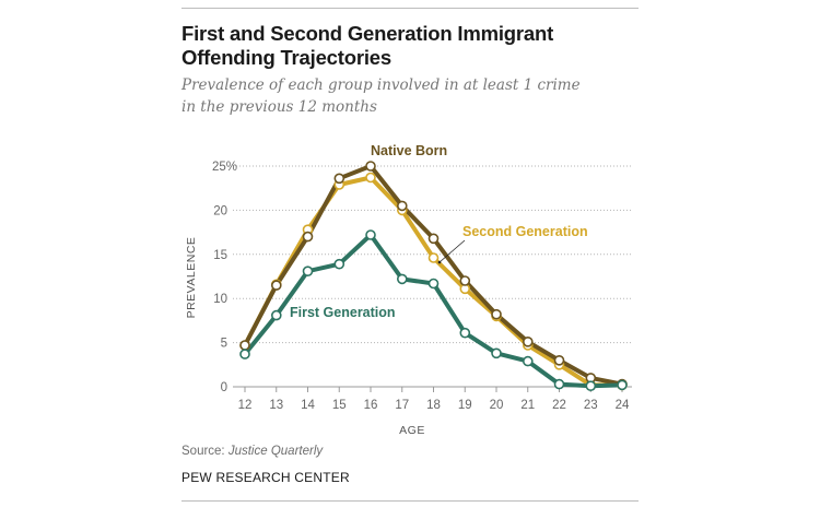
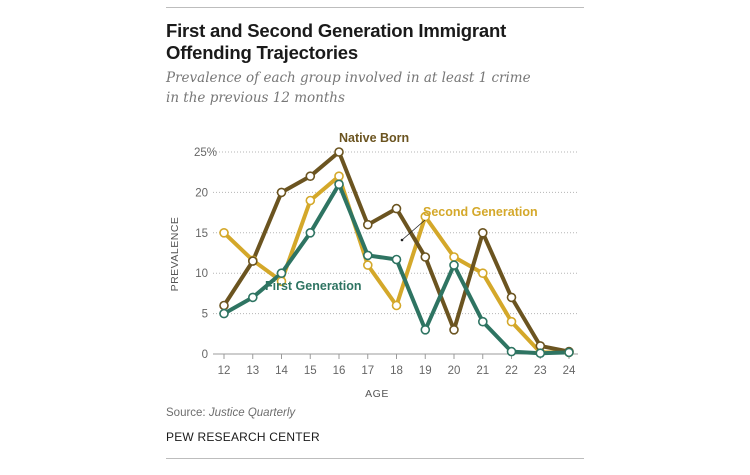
Native Born/12: 5 -> 6
Second Generation/12: 5 -> 15
First Generation/12: 4 -> 5
First Generation/13: 8 -> 7
Native Born/14: 17 -> 20
Second Generation/14: 18 -> 9
First Generation/14: 13 -> 10
Native Born/15: 24 -> 22
Second Generation/15: 23 -> 19
First Generation/15: 14 -> 15
Second Generation/16: 24 -> 22
First Generation/16: 17 -> 21
Native Born/17: 20 -> 16
Second Generation/17: 20 -> 11
Native Born/18: 17 -> 18
Second Generation/18: 15 -> 6
Second Generation/19: 11 -> 17
First Generation/19: 6 -> 3
Native Born/20: 8 -> 3
Second Generation/20: 8 -> 12
First Generation/20: 4 -> 11
Native Born/21: 5 -> 15
Second Generation/21: 5 -> 10
First Generation/21: 3 -> 4
Native Born/22: 3 -> 7
Second Generation/22: 2 -> 4
